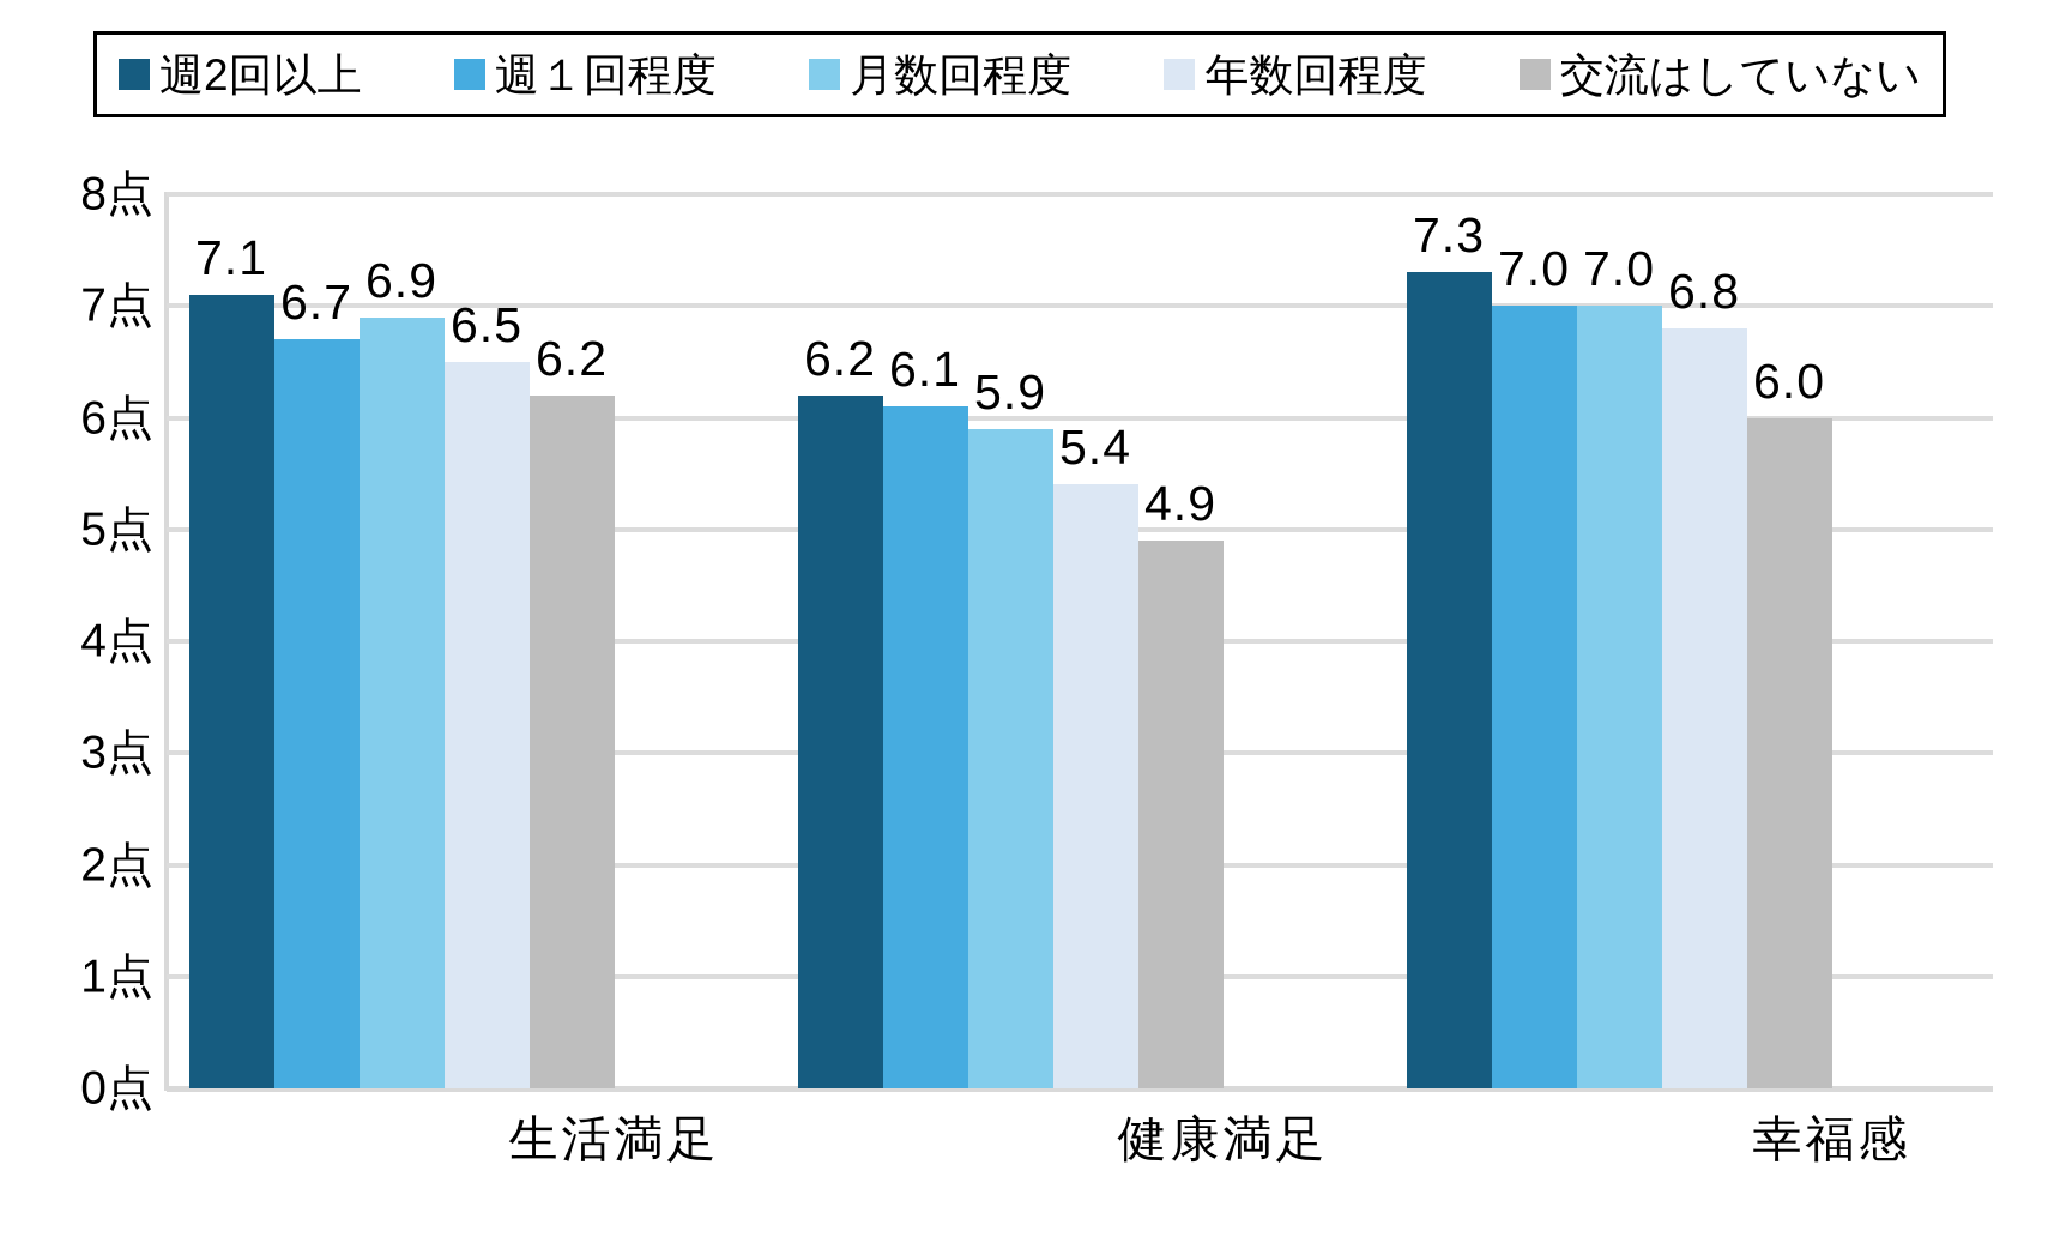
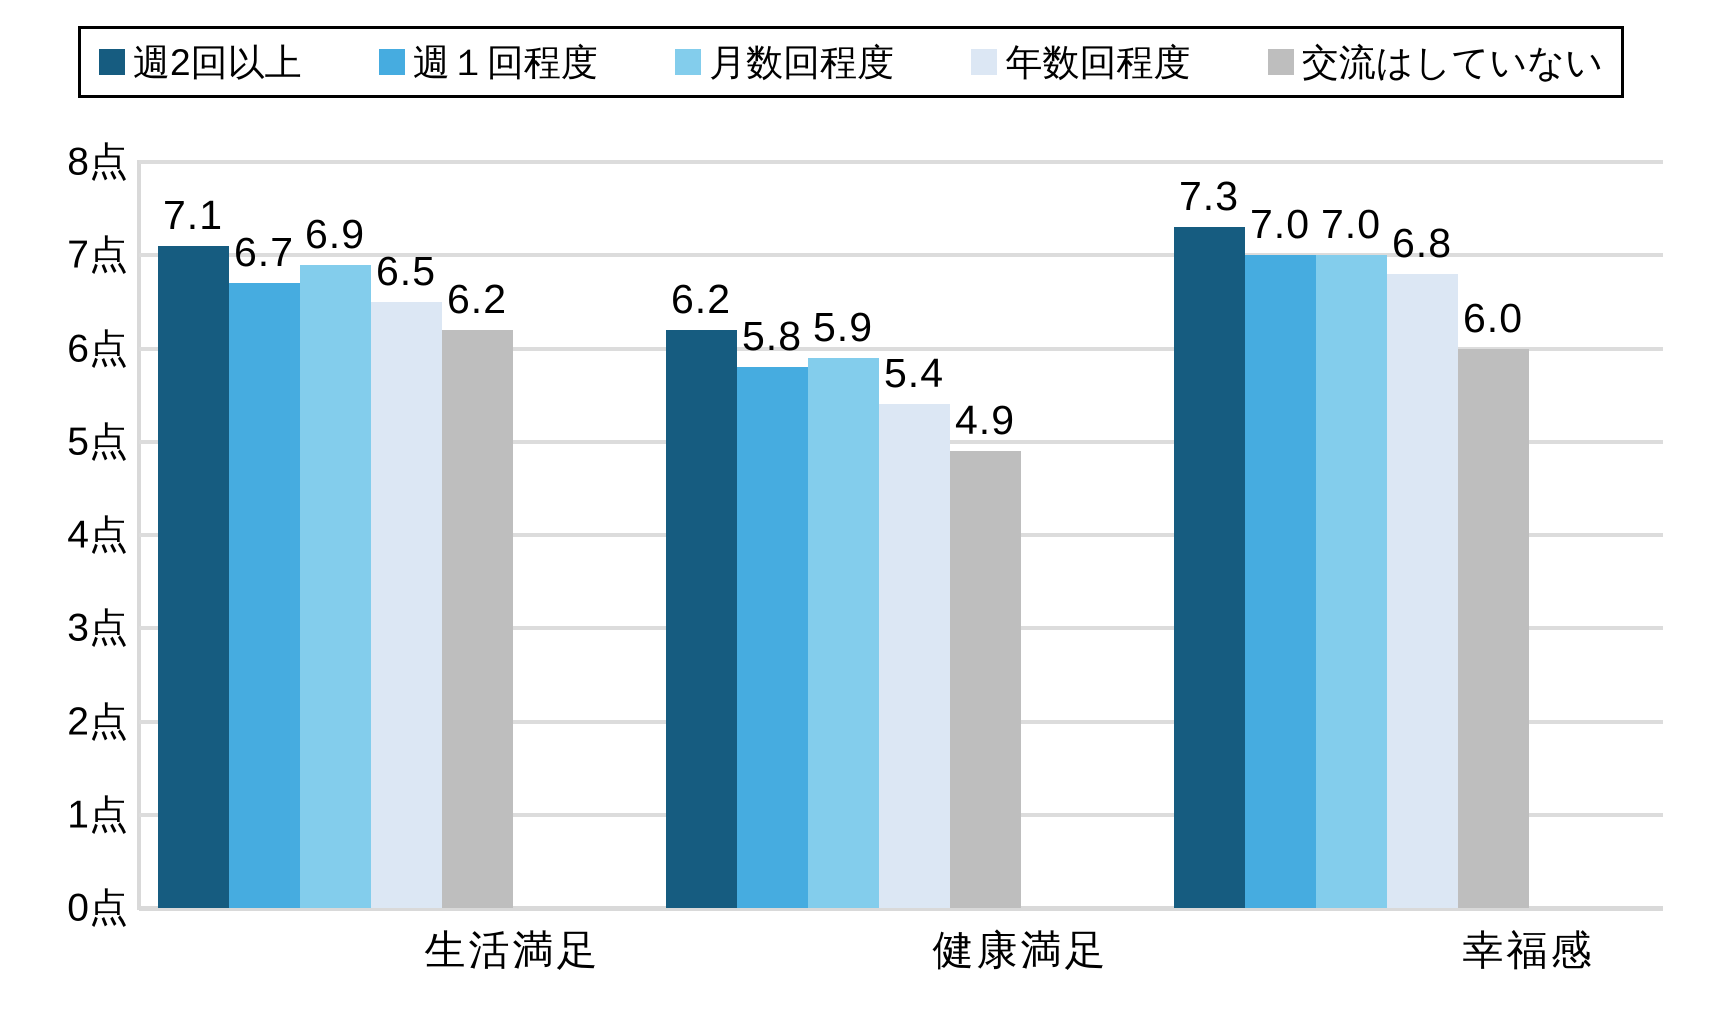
週１回程度/健康満足: 6.1 -> 5.8
